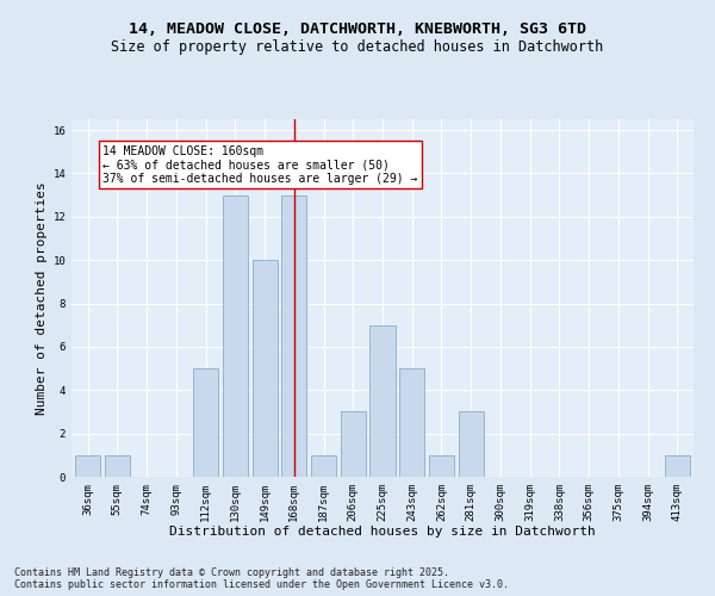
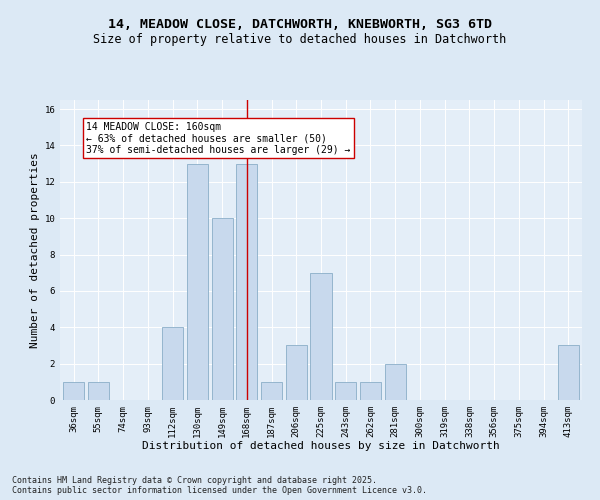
112sqm: 5 -> 4
243sqm: 5 -> 1
281sqm: 3 -> 2
413sqm: 1 -> 3
